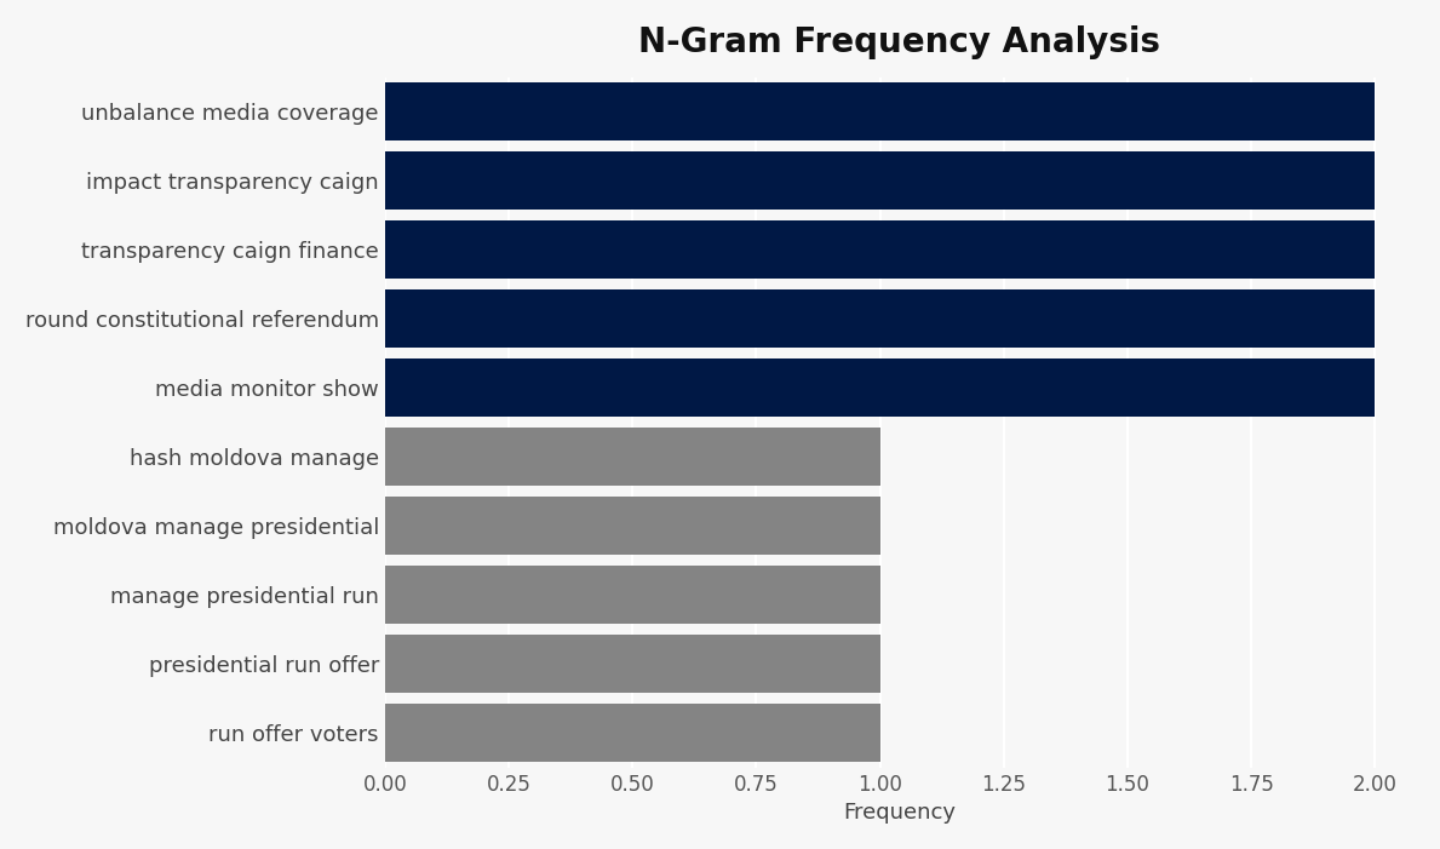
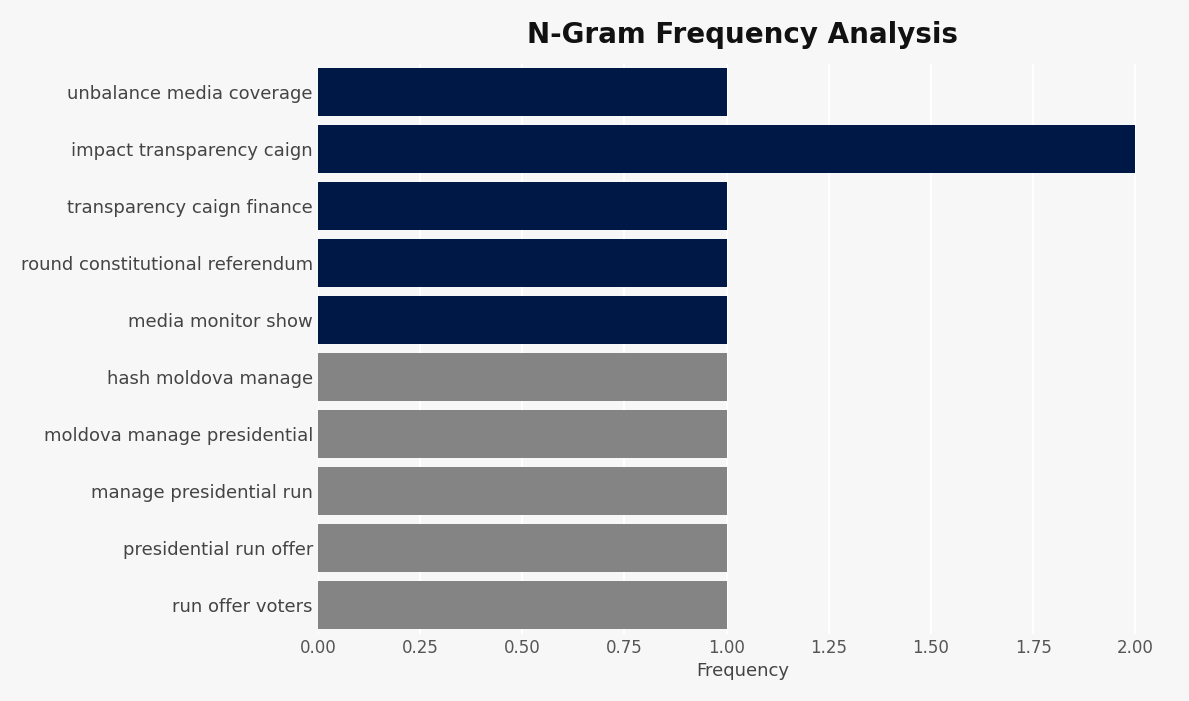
unbalance media coverage: 2 -> 1
transparency caign finance: 2 -> 1
round constitutional referendum: 2 -> 1
media monitor show: 2 -> 1
